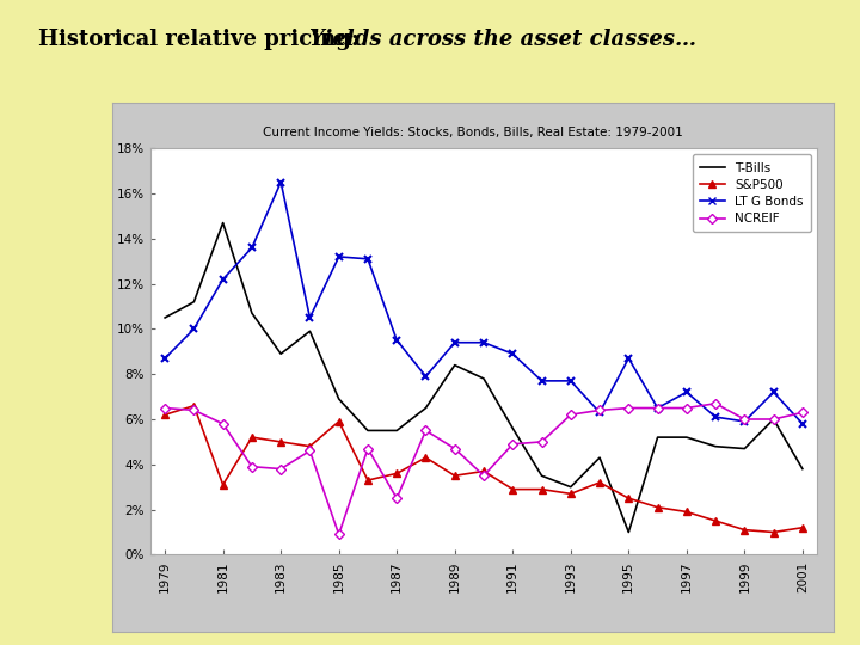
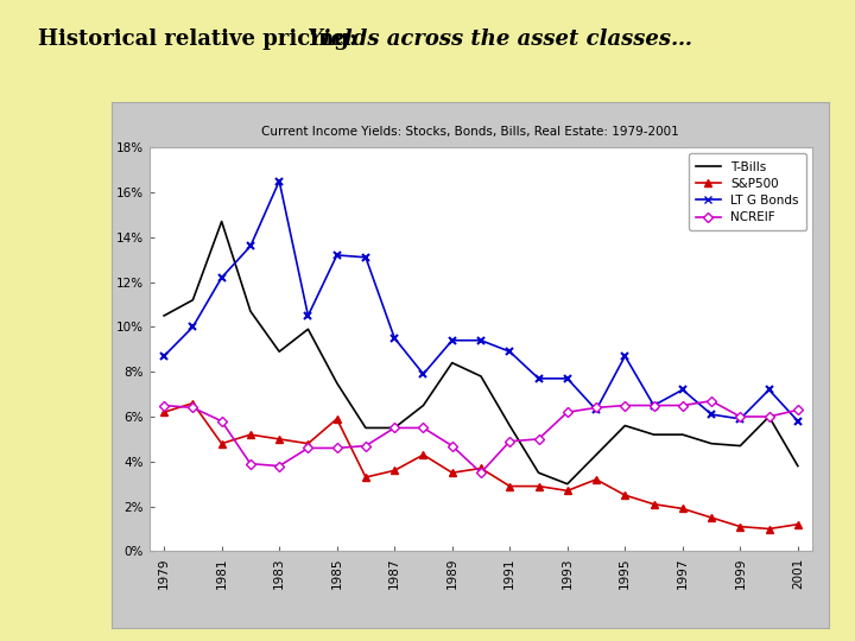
S&P500/1981: 3.1% -> 4.8%
T-Bills/1985: 6.9% -> 7.5%
NCREIF/1985: 0.9% -> 4.6%
NCREIF/1987: 2.5% -> 5.5%
T-Bills/1995: 1.0% -> 5.6%
